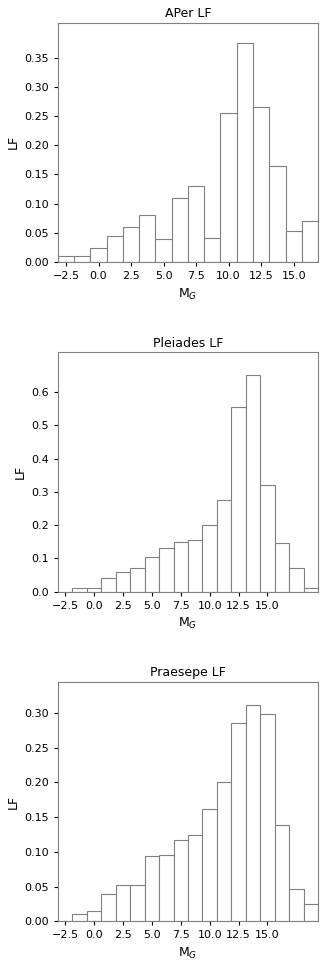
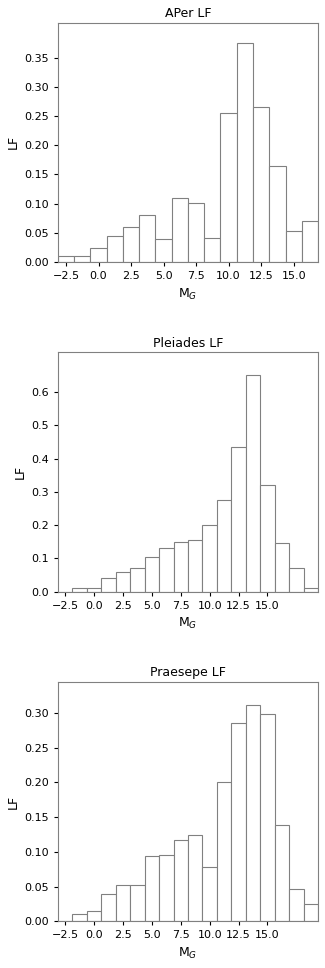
APer LF/7.5: 0.130 -> 0.102
Pleiades LF/12.5: 0.555 -> 0.435
Praesepe LF/10.0: 0.162 -> 0.078
